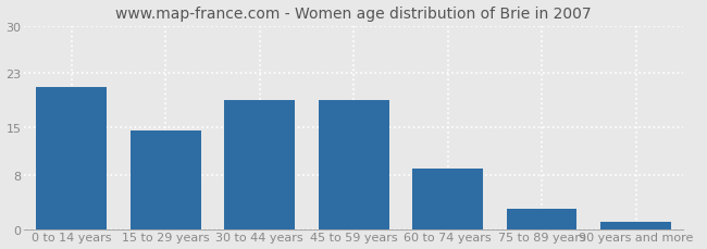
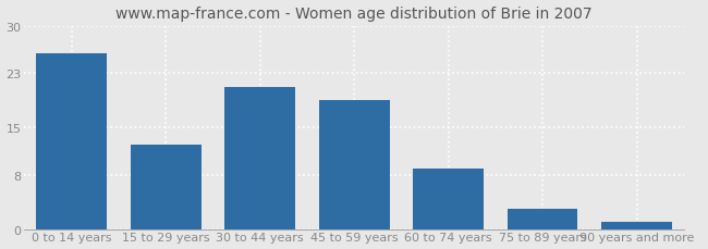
0 to 14 years: 21.0 -> 26.0
15 to 29 years: 14.5 -> 12.4
30 to 44 years: 19.0 -> 21.0
